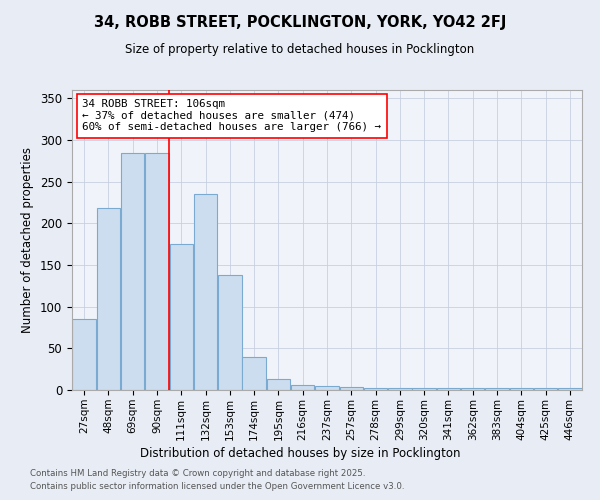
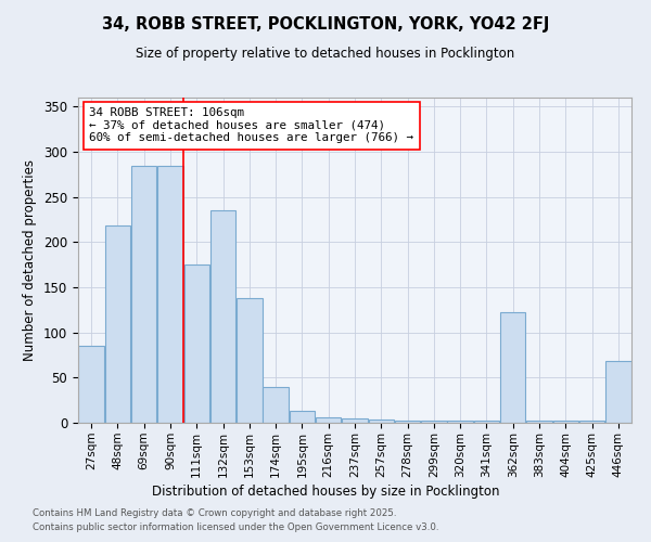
362sqm: 2 -> 122
446sqm: 2 -> 68
